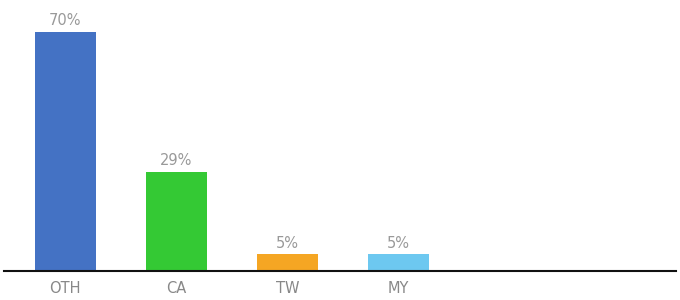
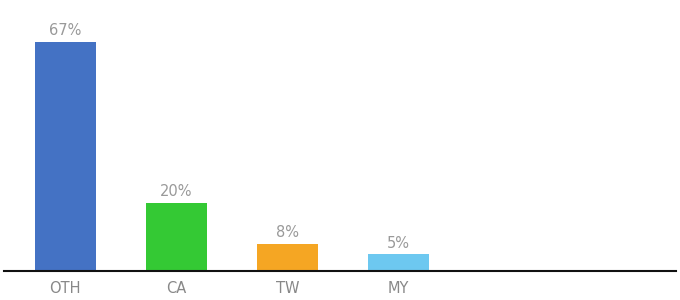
OTH: 70% -> 67%
CA: 29% -> 20%
TW: 5% -> 8%
